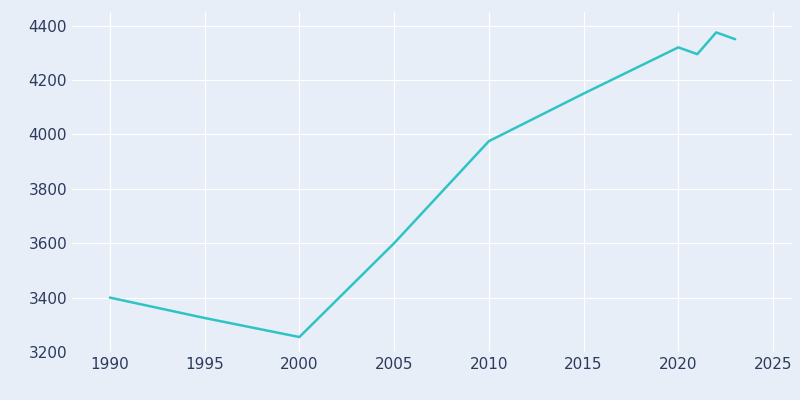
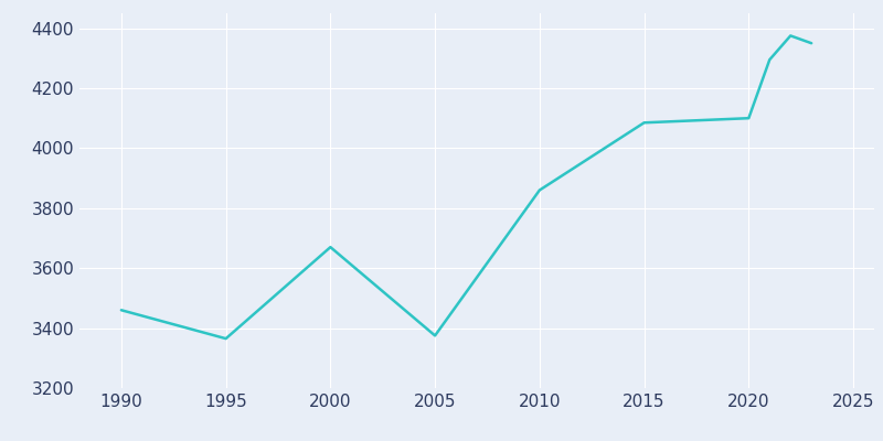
1990: 3400 -> 3460
1995: 3325 -> 3365
2000: 3255 -> 3670
2005: 3600 -> 3375
2010: 3975 -> 3860
2015: 4150 -> 4085
2020: 4320 -> 4100
